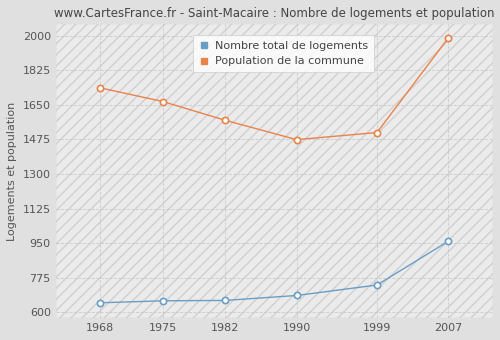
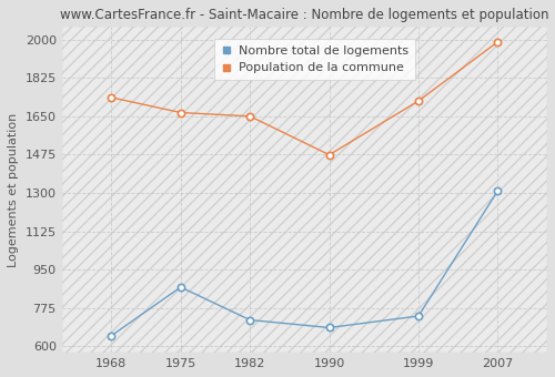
Nombre total de logements/1975: 660 -> 870
Nombre total de logements/1982: 660 -> 720
Population de la commune/1982: 1570 -> 1650
Population de la commune/1999: 1510 -> 1720
Nombre total de logements/2007: 960 -> 1310
